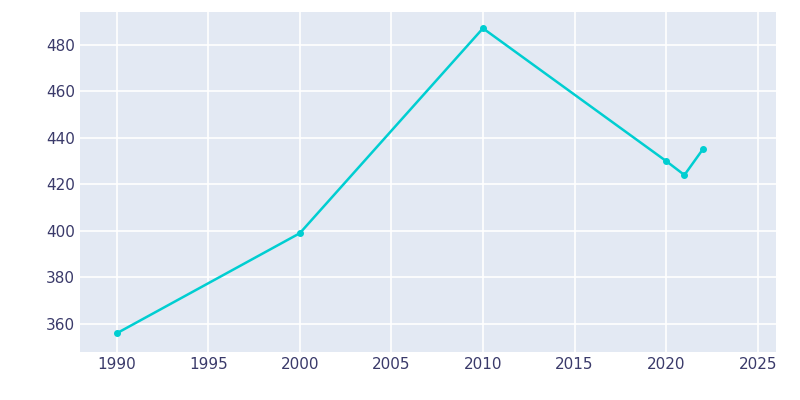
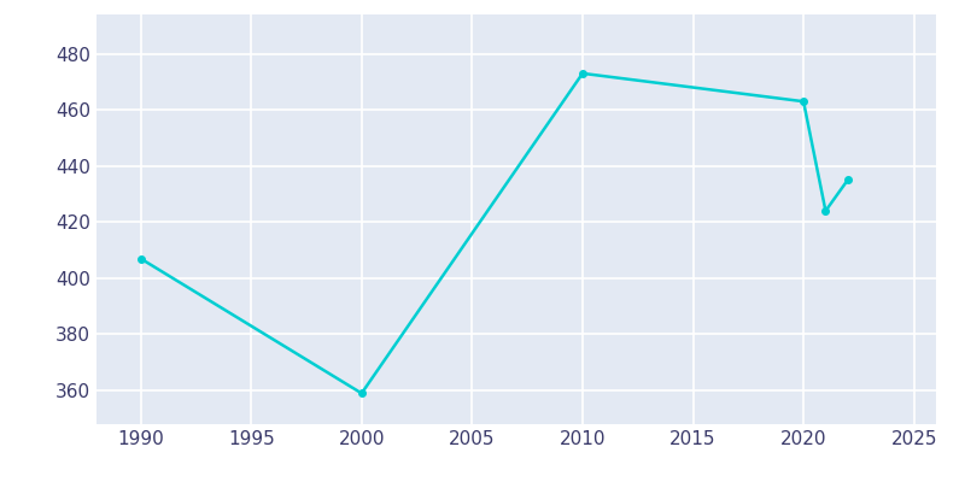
1990: 356 -> 407
2000: 399 -> 359
2010: 487 -> 473
2020: 430 -> 463
